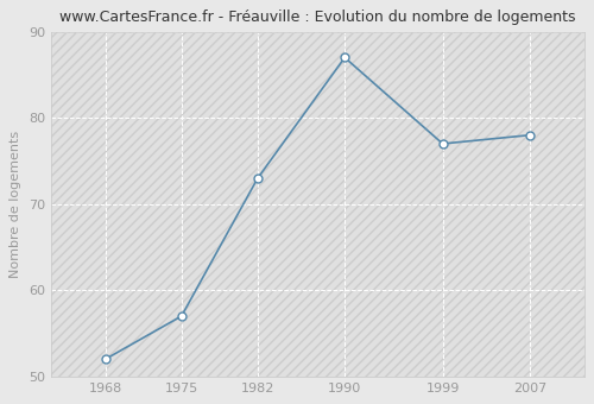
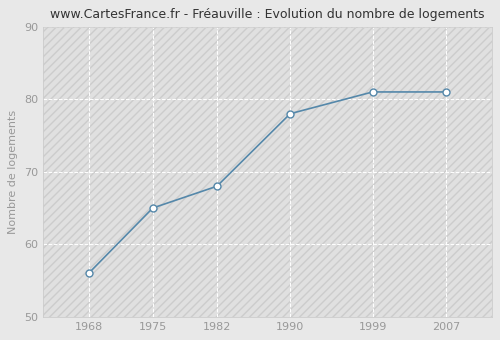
1968: 52 -> 56
1975: 57 -> 65
1982: 73 -> 68
1990: 87 -> 78
1999: 77 -> 81
2007: 78 -> 81
